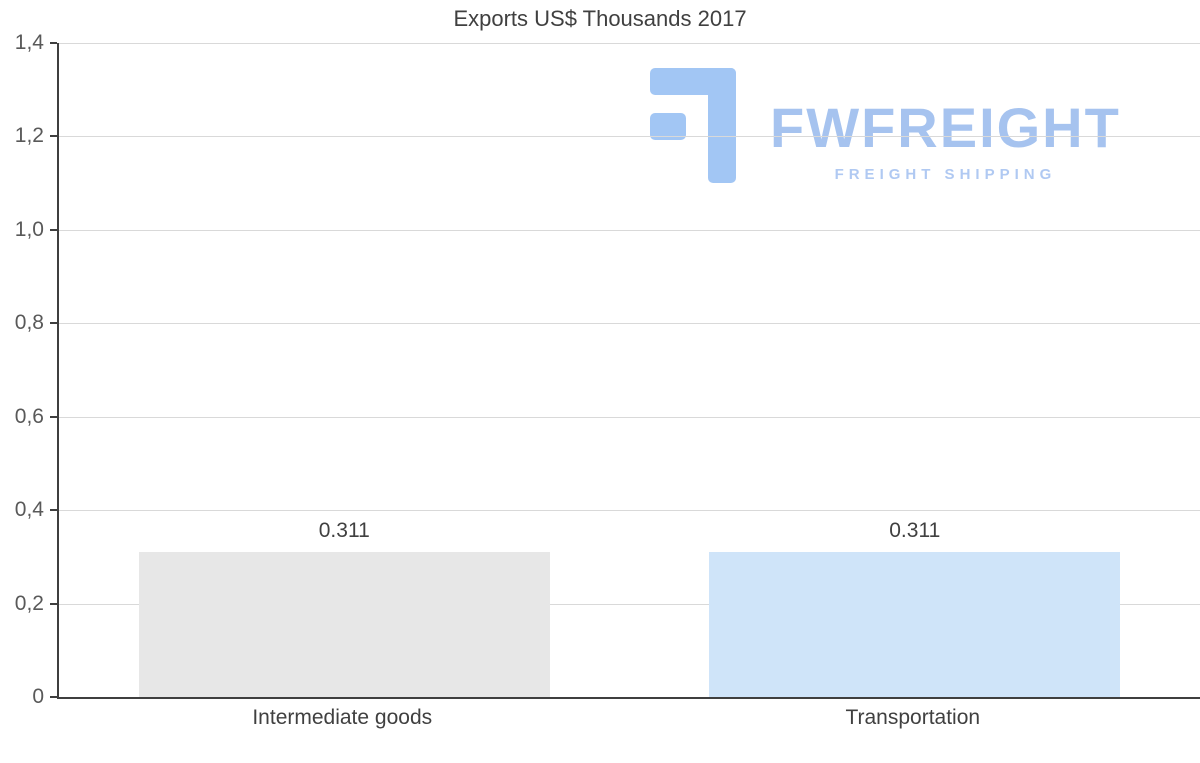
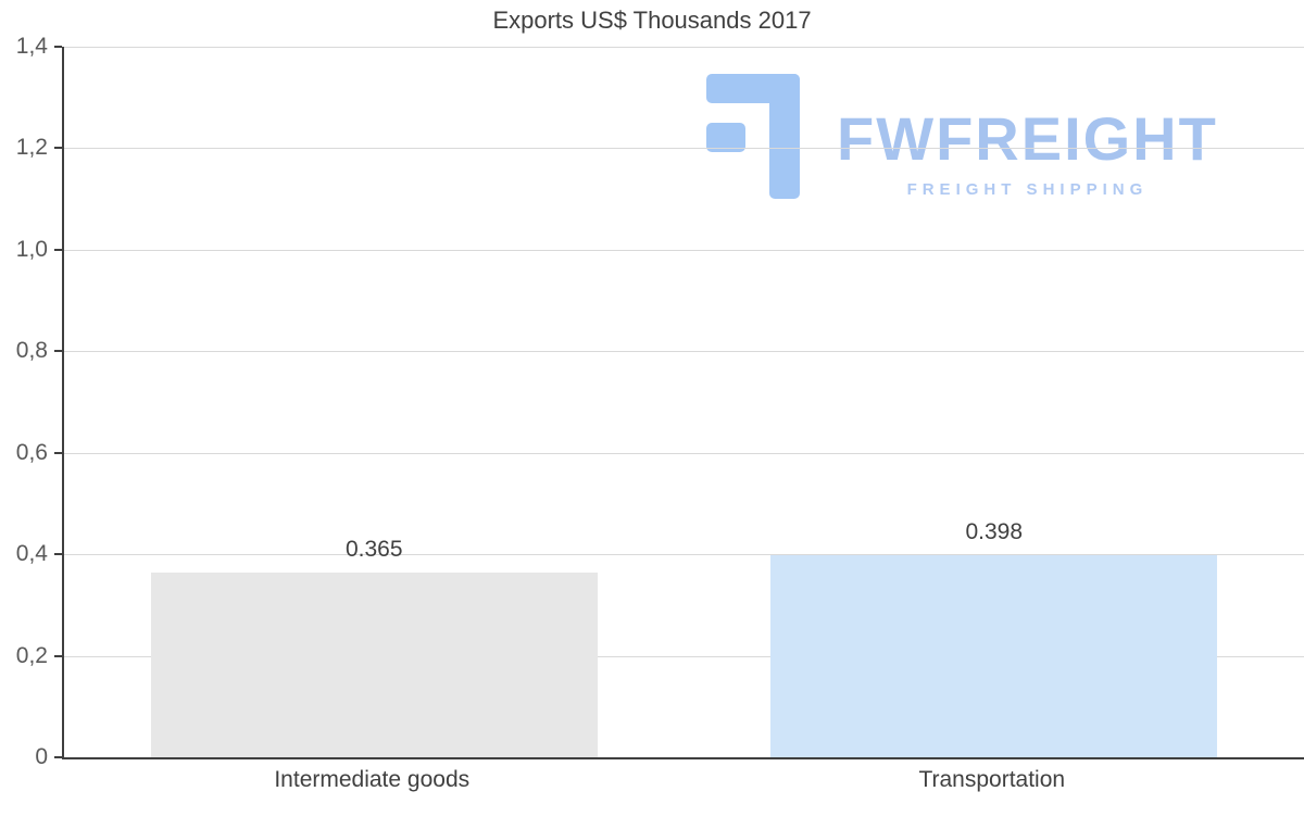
Intermediate goods: 0.311 -> 0.365
Transportation: 0.311 -> 0.398
